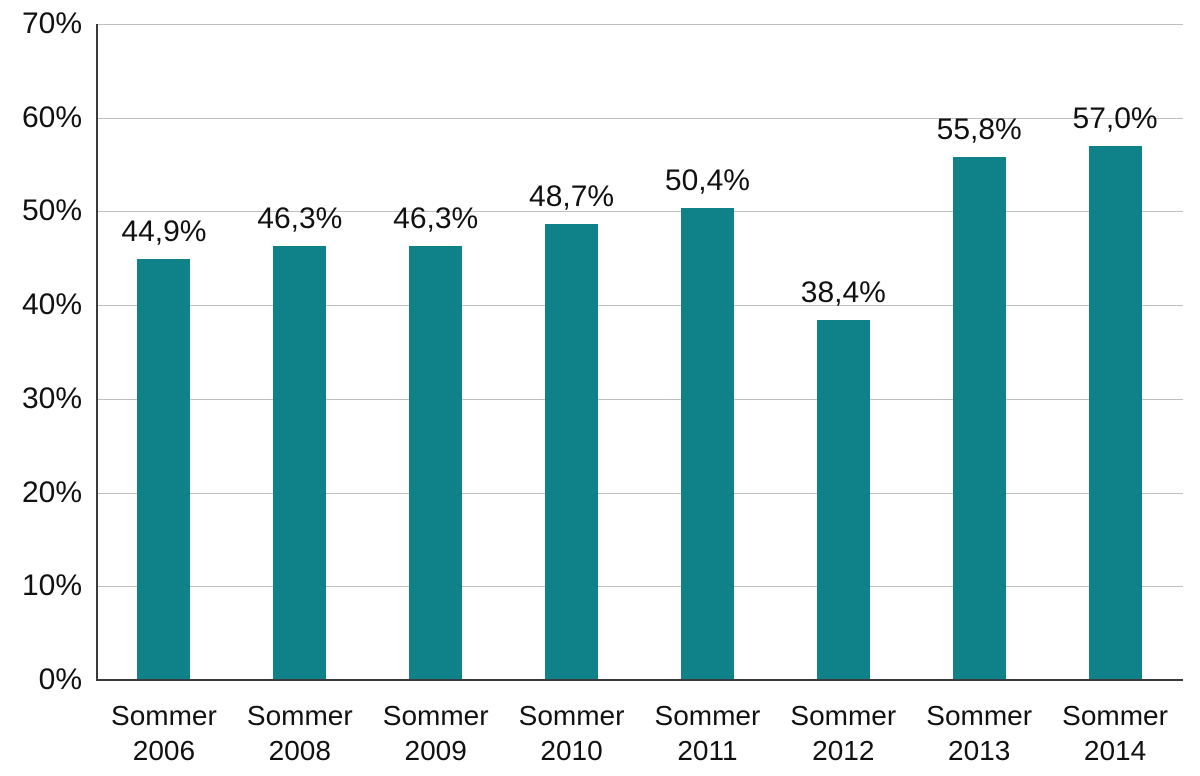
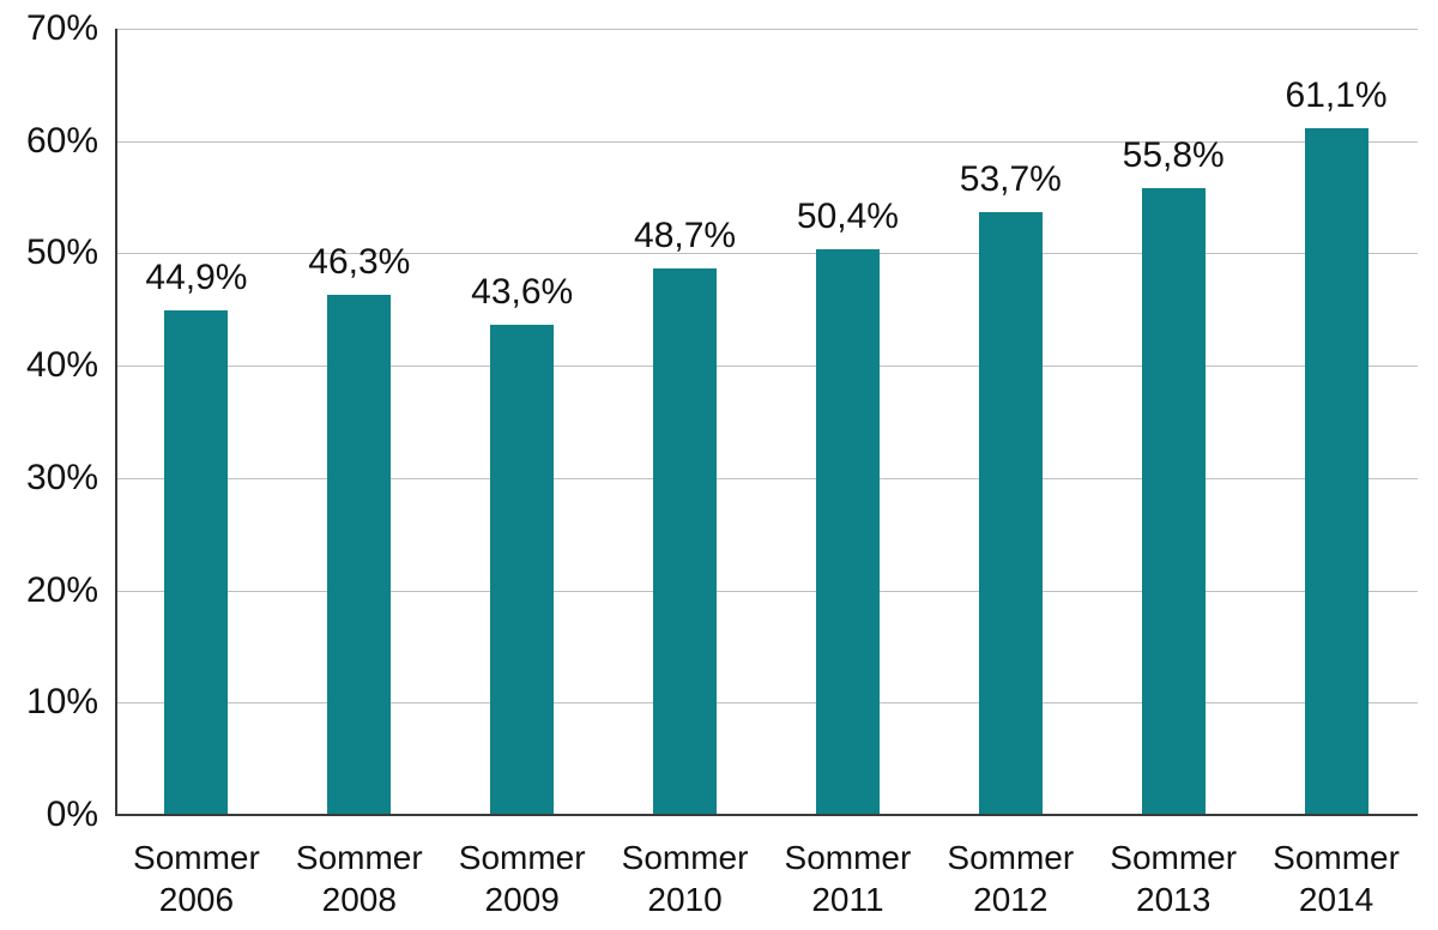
Sommer 2009: 46,3% -> 43,6%
Sommer 2012: 38,4% -> 53,7%
Sommer 2014: 57,0% -> 61,1%
